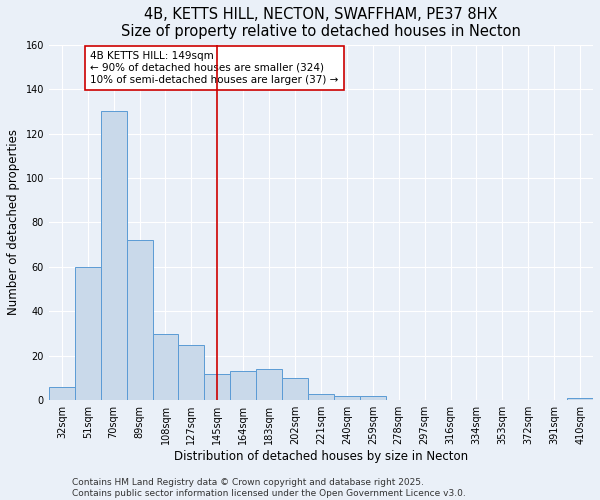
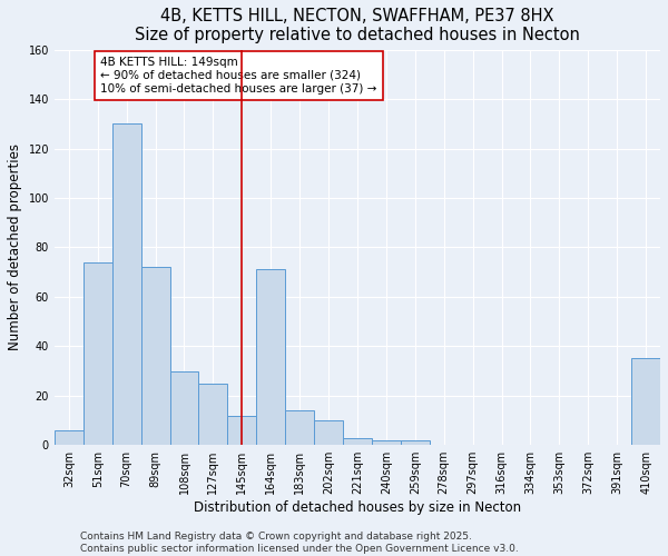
51sqm: 60 -> 74
164sqm: 13 -> 71
410sqm: 1 -> 35
